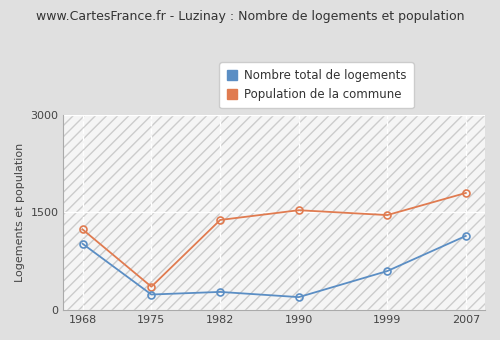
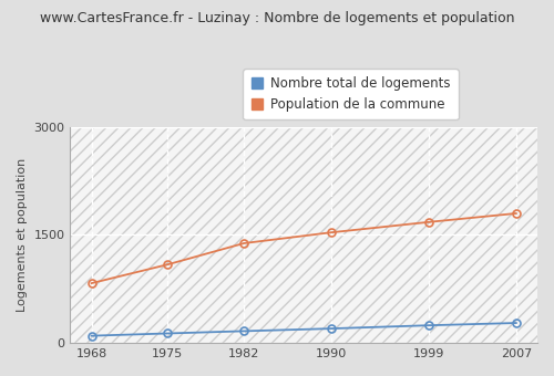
Nombre total de logements/1968: 1020 -> 100
Population de la commune/1968: 1240 -> 830
Nombre total de logements/1975: 240 -> 130
Population de la commune/1975: 360 -> 1090
Nombre total de logements/1982: 280 -> 160
Nombre total de logements/1999: 600 -> 240
Population de la commune/1999: 1460 -> 1680
Nombre total de logements/2007: 1140 -> 280
